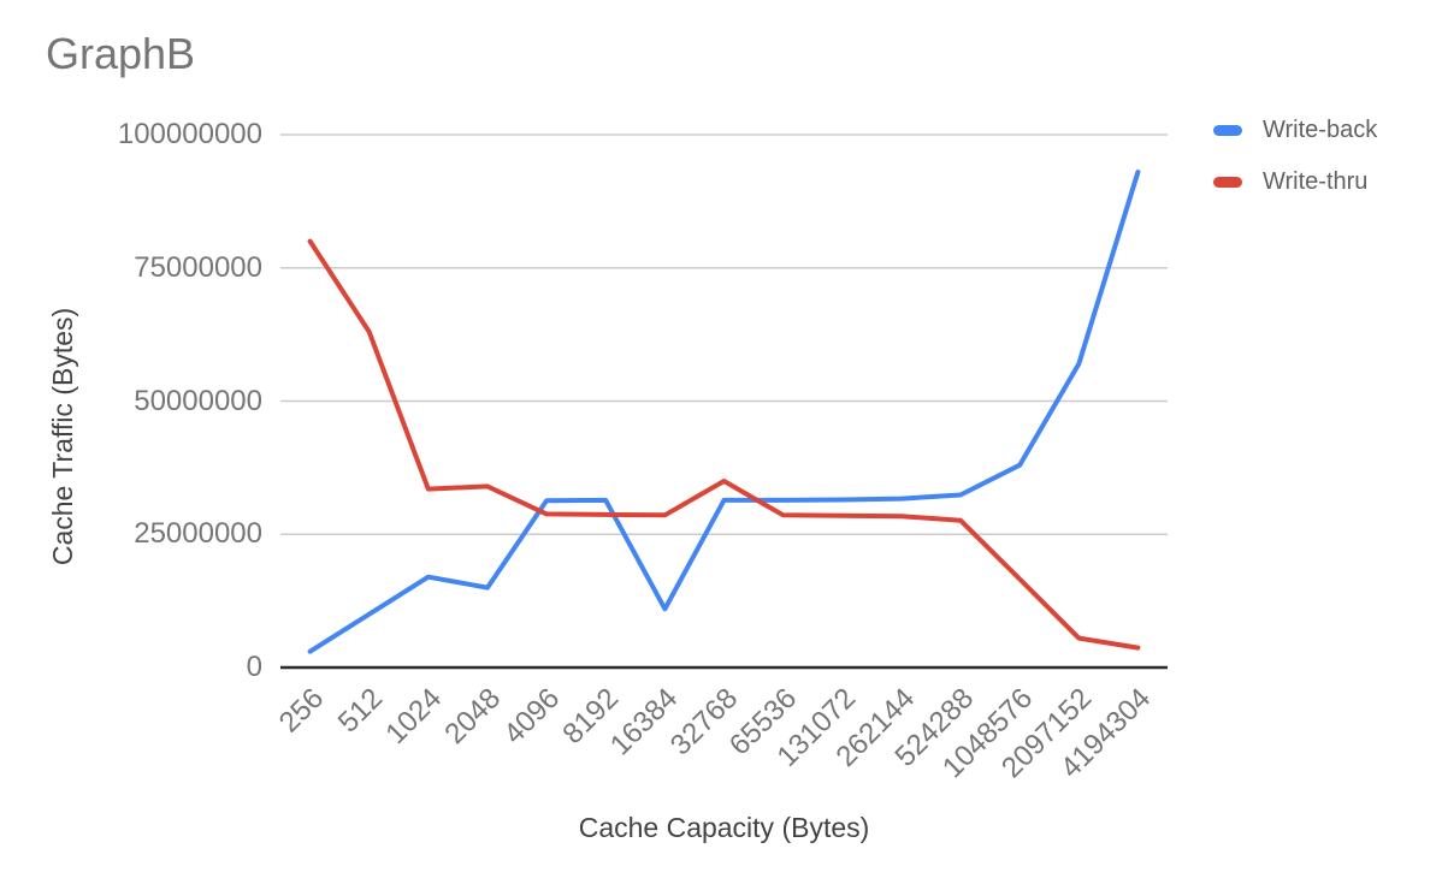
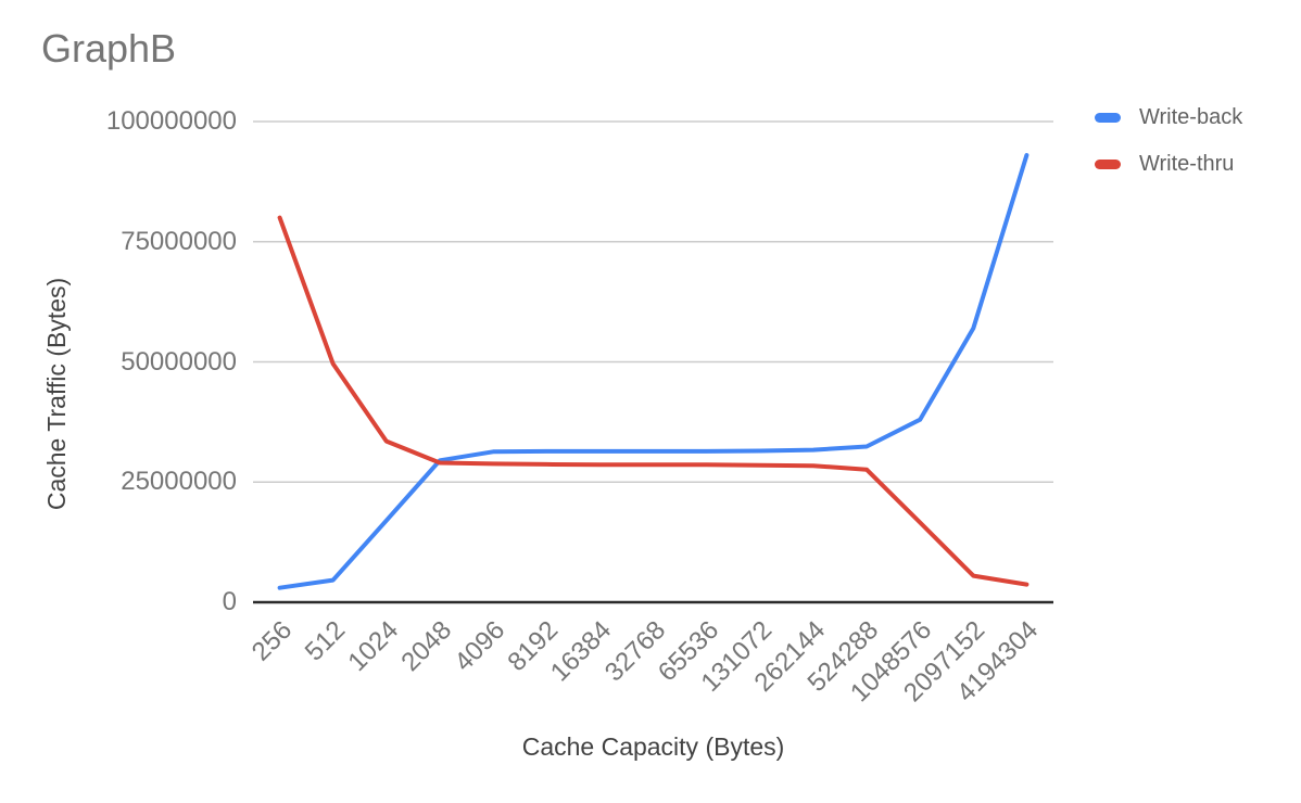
Write-back/512: 10000000 -> 5000000
Write-thru/512: 63000000 -> 50000000
Write-back/2048: 15000000 -> 30000000
Write-thru/2048: 34000000 -> 29000000
Write-back/16384: 11000000 -> 31000000
Write-thru/32768: 35000000 -> 29000000
